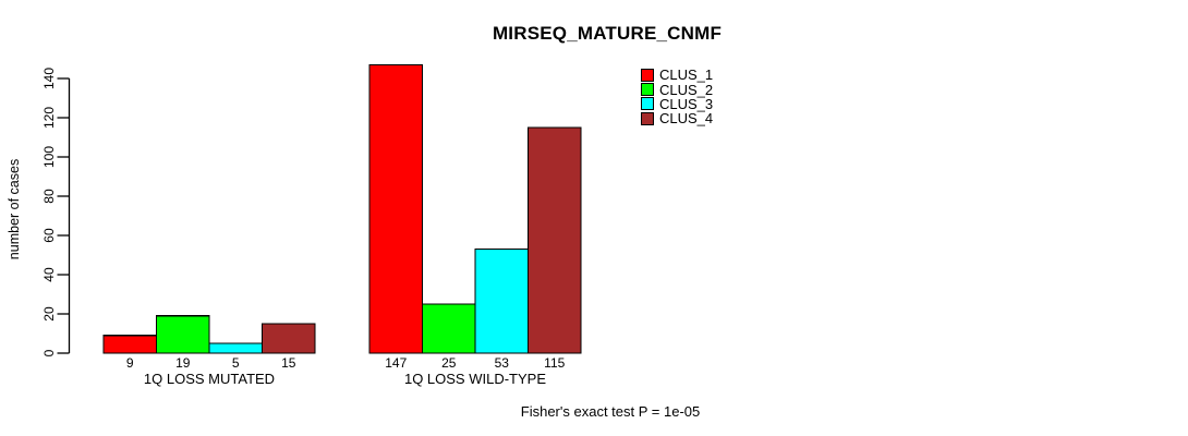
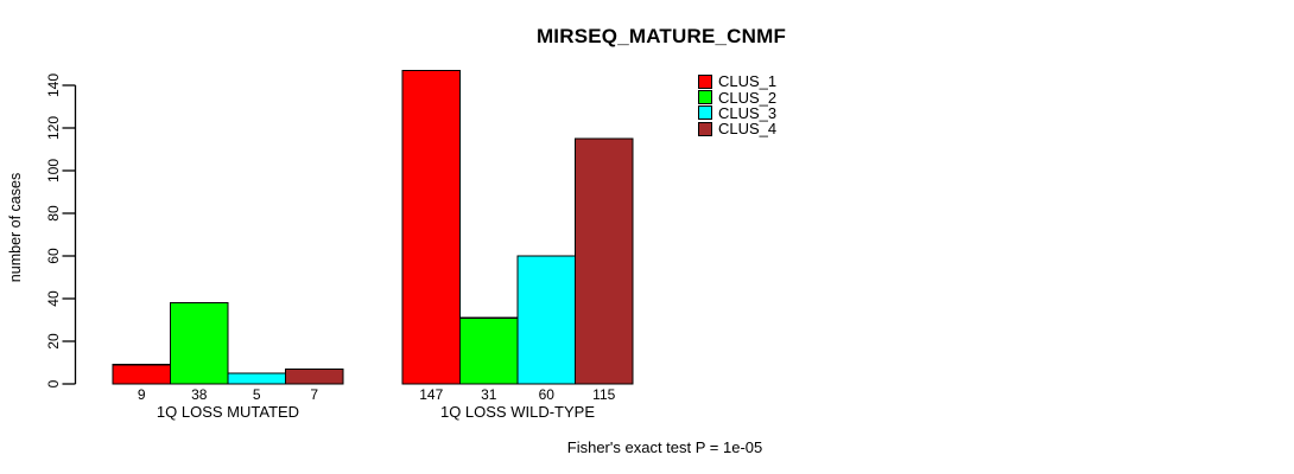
CLUS_2/1Q LOSS MUTATED: 19 -> 38
CLUS_4/1Q LOSS MUTATED: 15 -> 7
CLUS_2/1Q LOSS WILD-TYPE: 25 -> 31
CLUS_3/1Q LOSS WILD-TYPE: 53 -> 60
